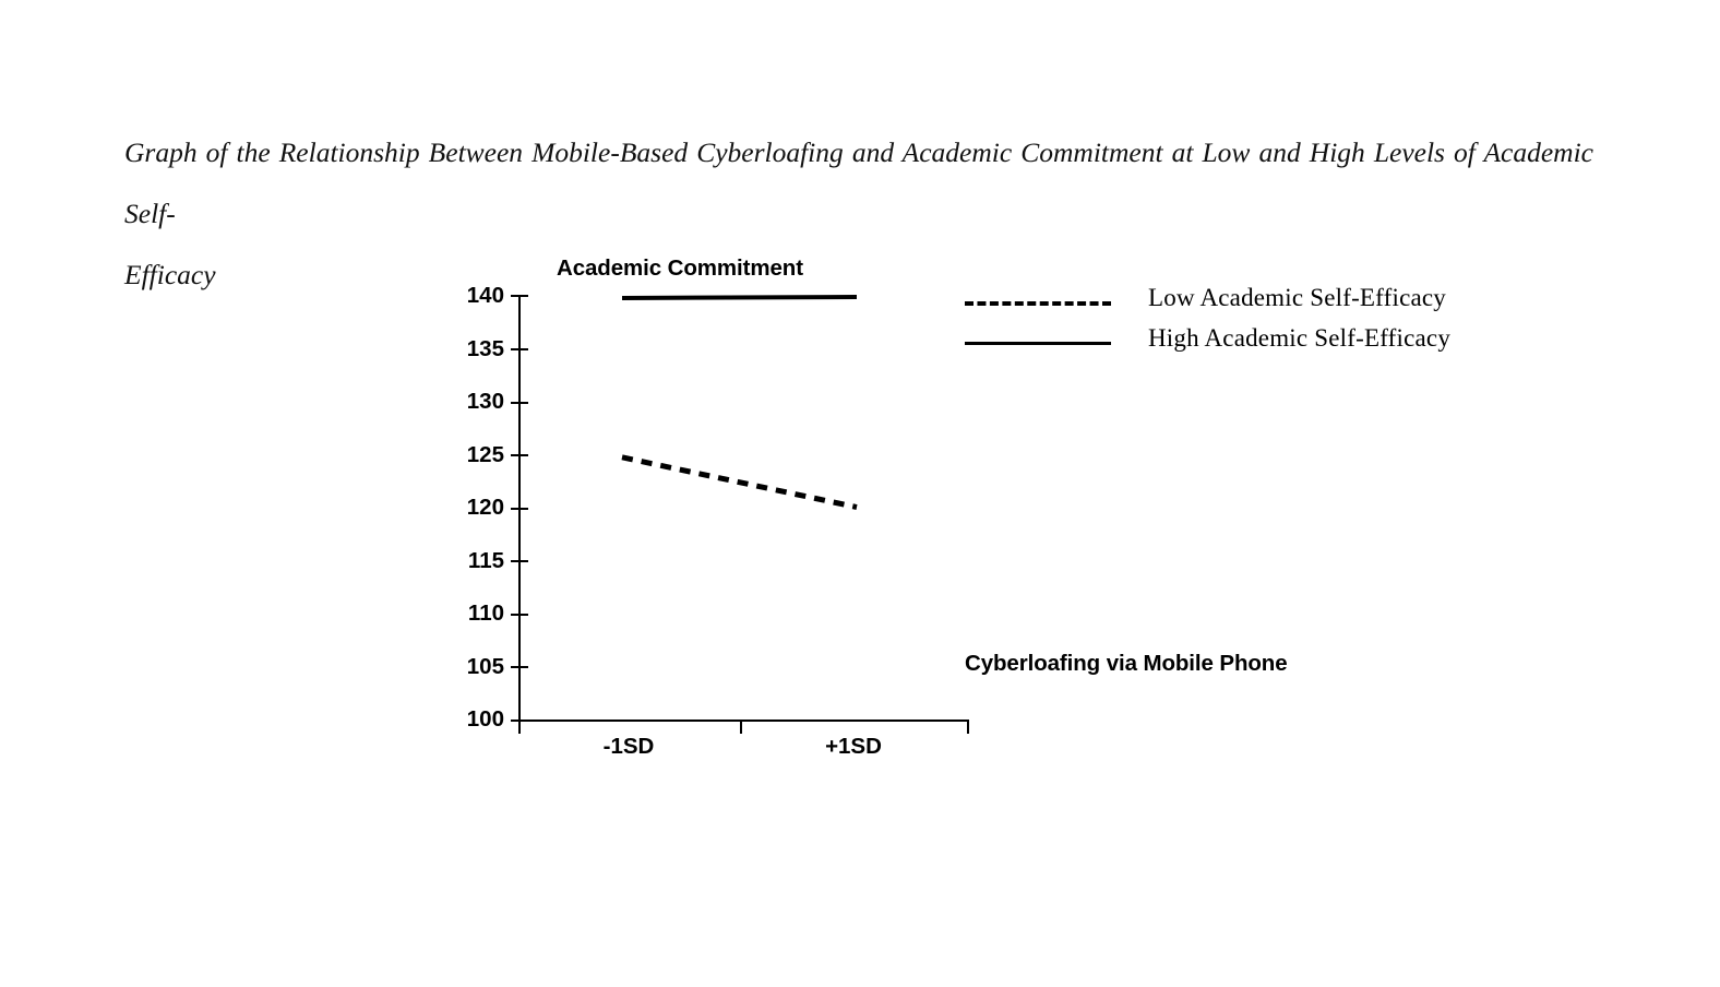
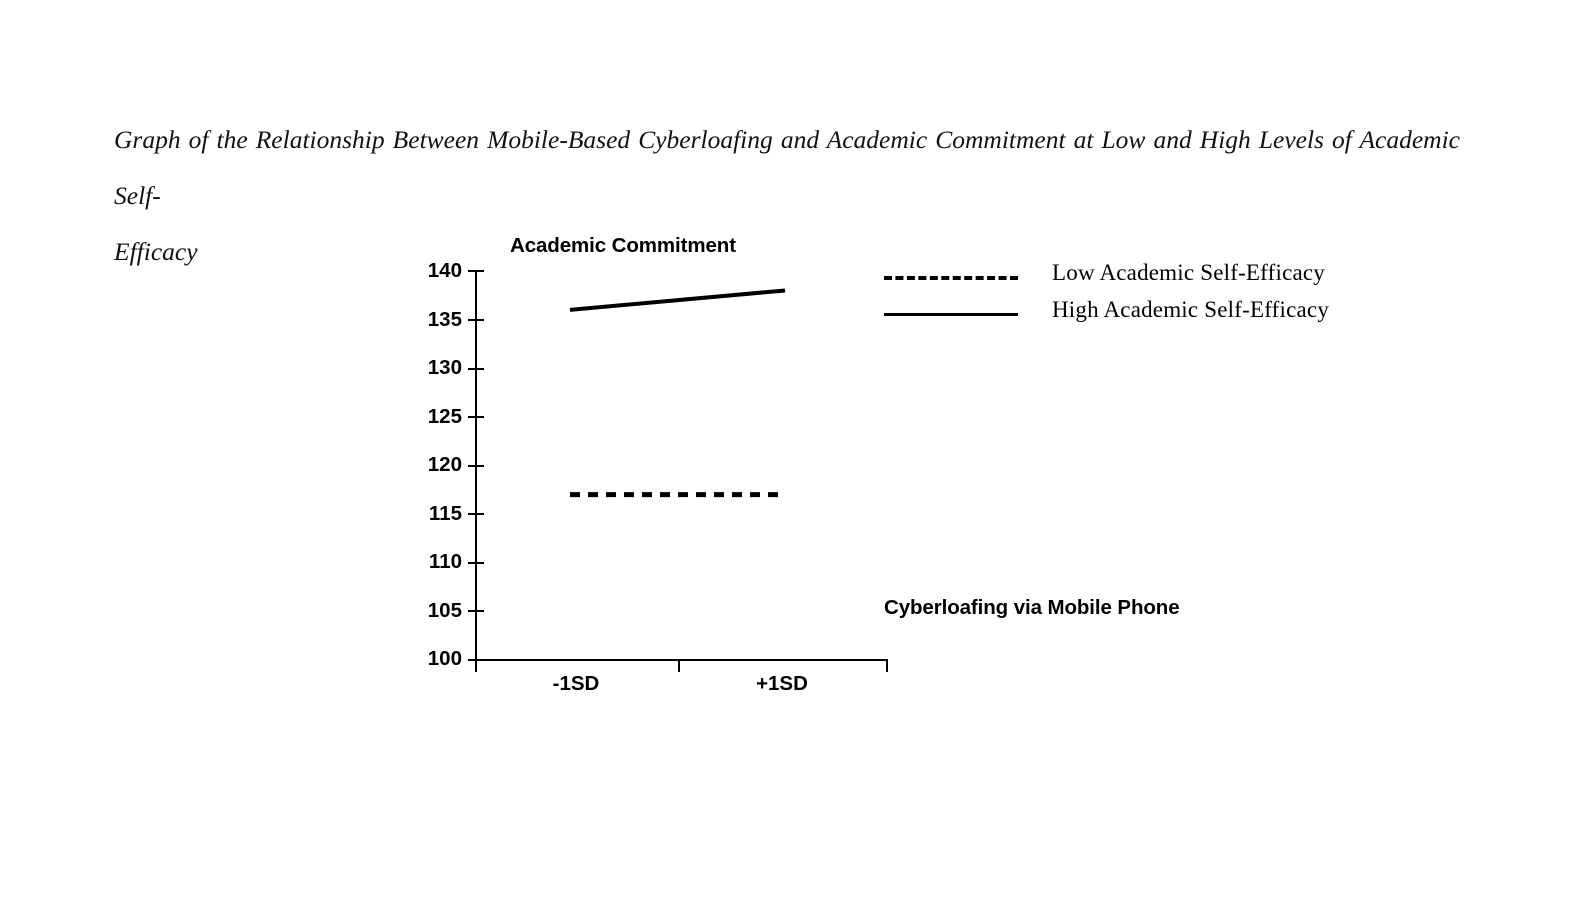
Low Academic Self-Efficacy/-1SD: 125 -> 117
High Academic Self-Efficacy/-1SD: 140 -> 136
Low Academic Self-Efficacy/+1SD: 120 -> 117
High Academic Self-Efficacy/+1SD: 140 -> 138
